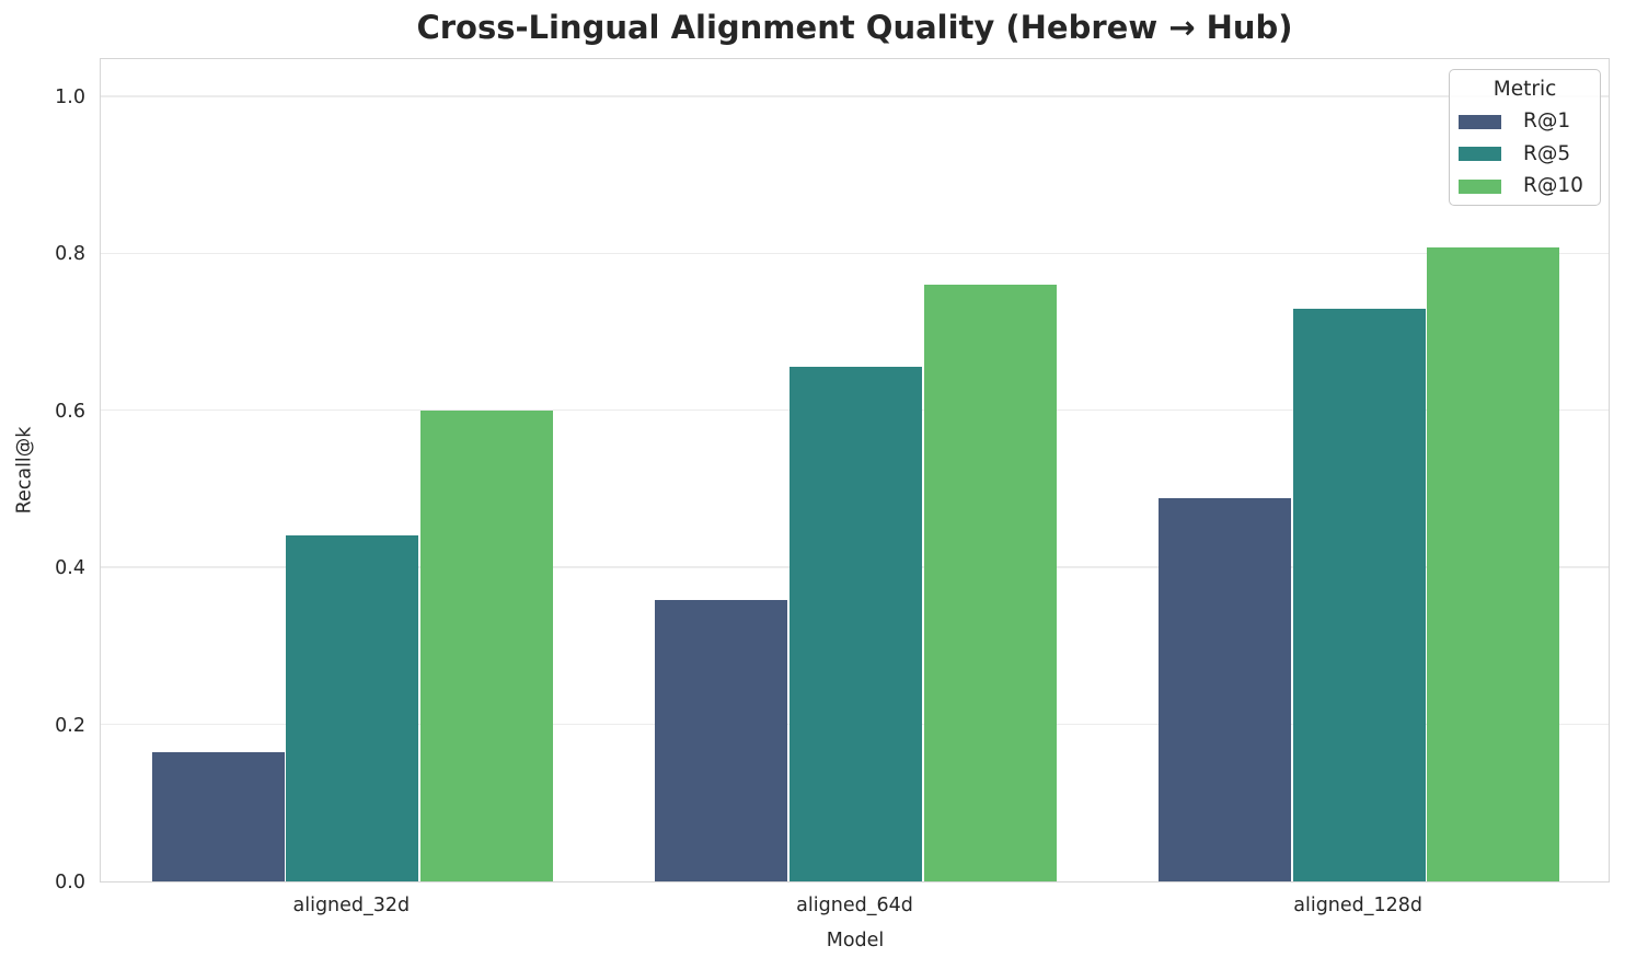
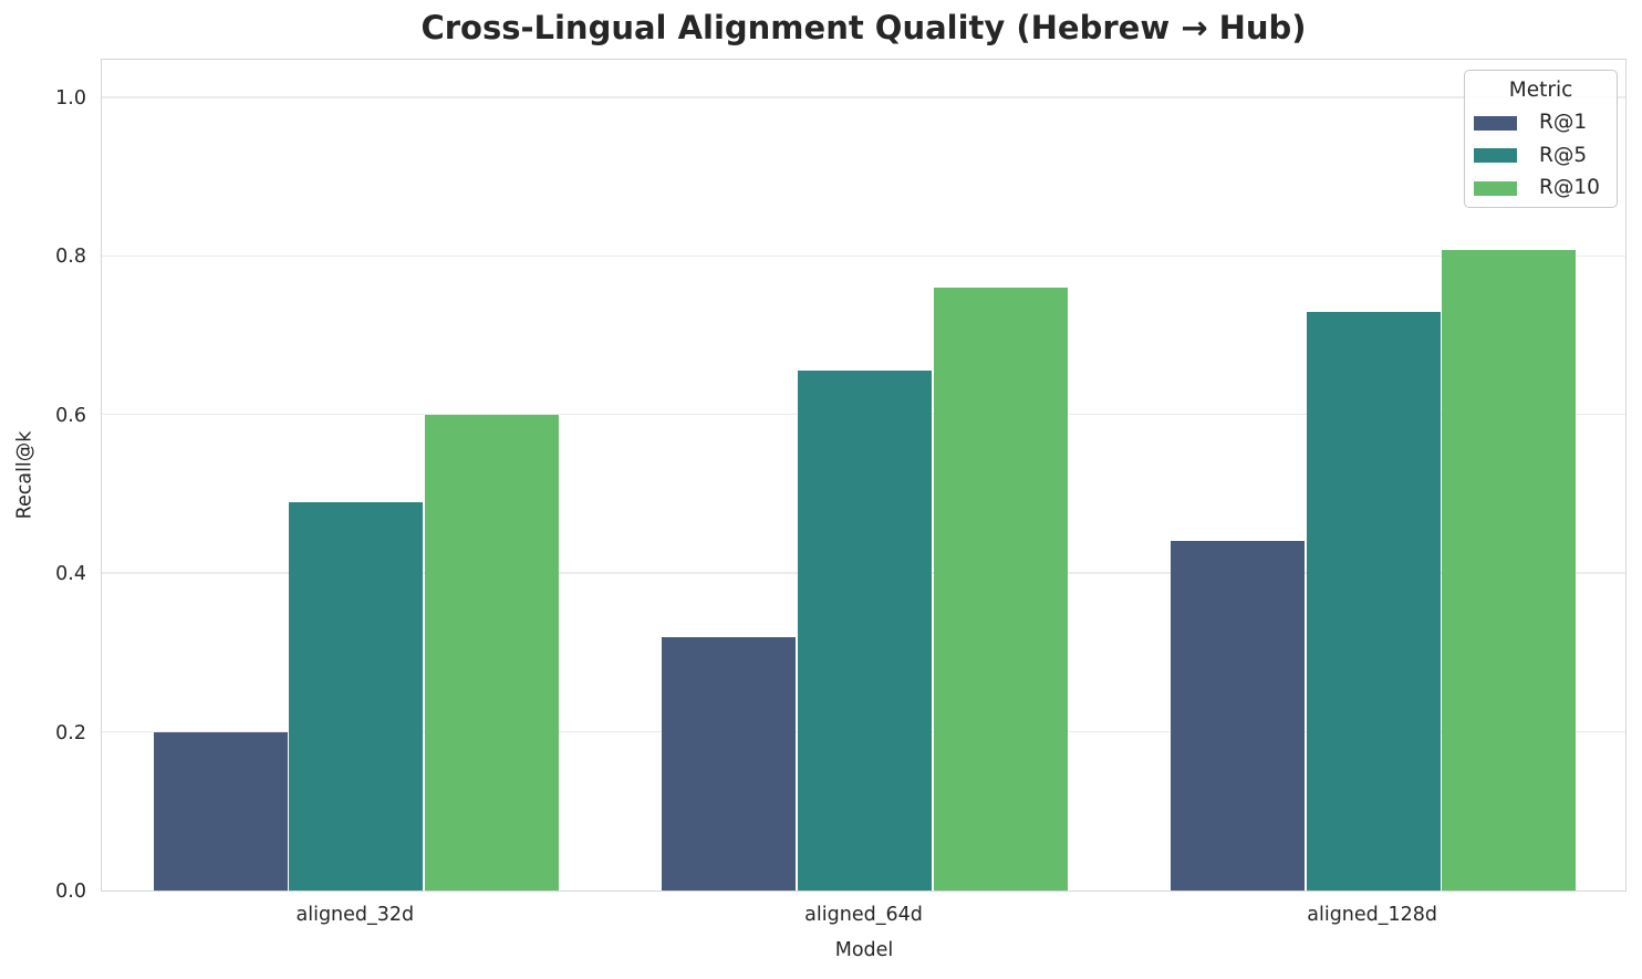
R@1/aligned_32d: 0.17 -> 0.20
R@5/aligned_32d: 0.44 -> 0.49
R@1/aligned_64d: 0.36 -> 0.32
R@1/aligned_128d: 0.49 -> 0.44
